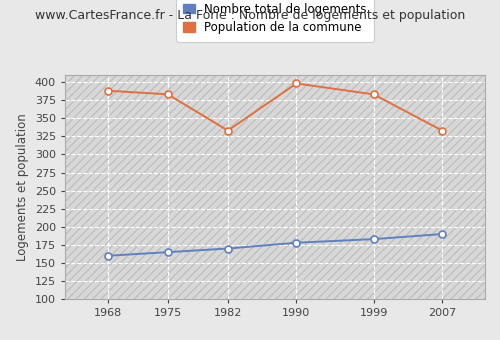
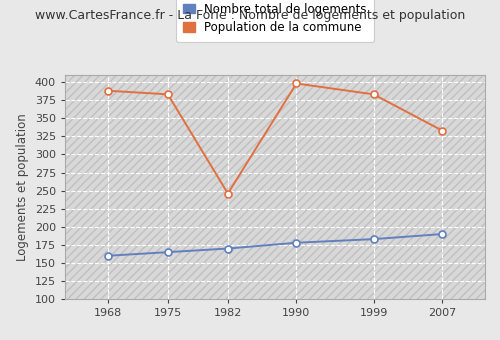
Population de la commune/1982: 333 -> 246
